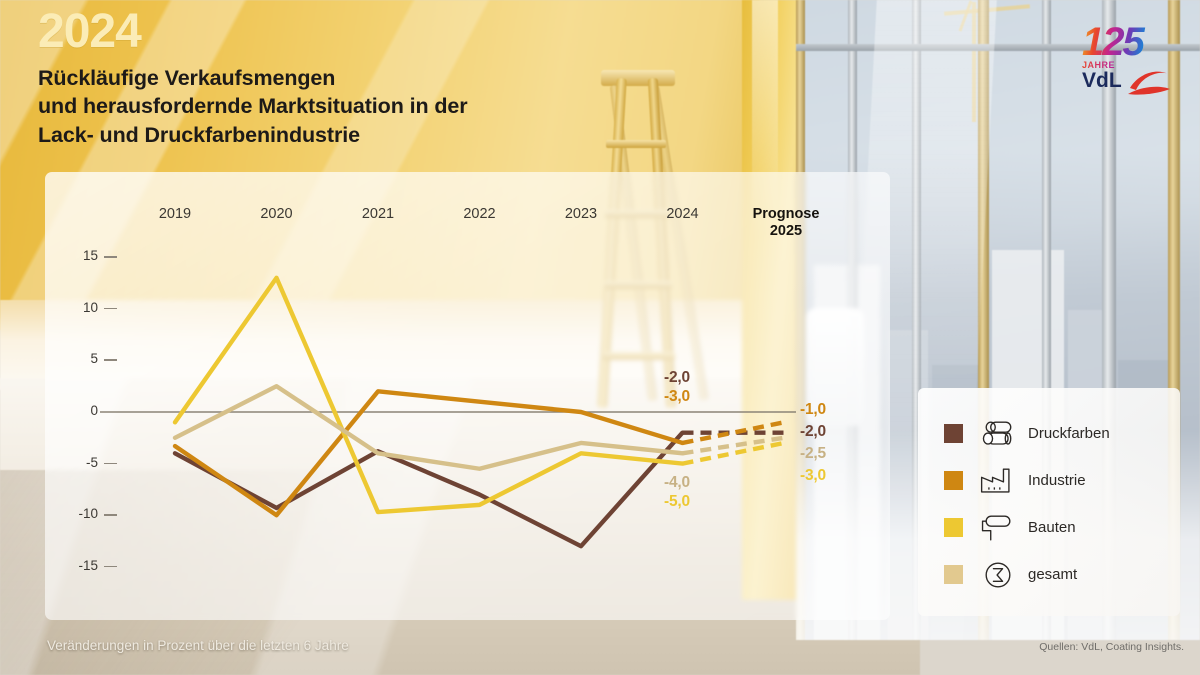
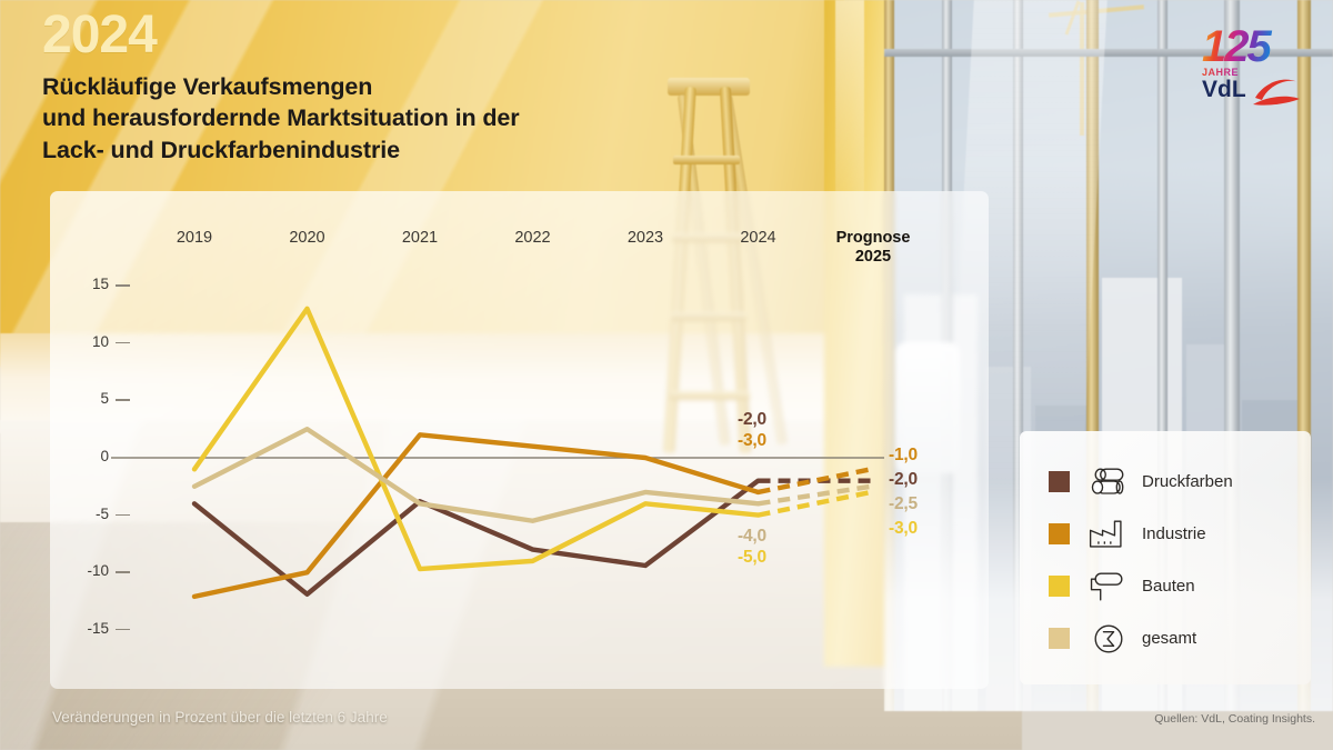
Industrie/2019: -3.3 -> -12.1
Druckfarben/2020: -9.3 -> -11.9
Druckfarben/2023: -13.0 -> -9.4
